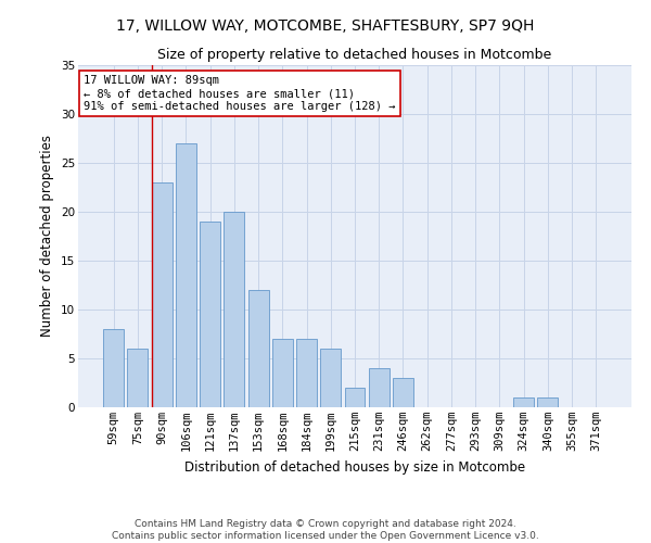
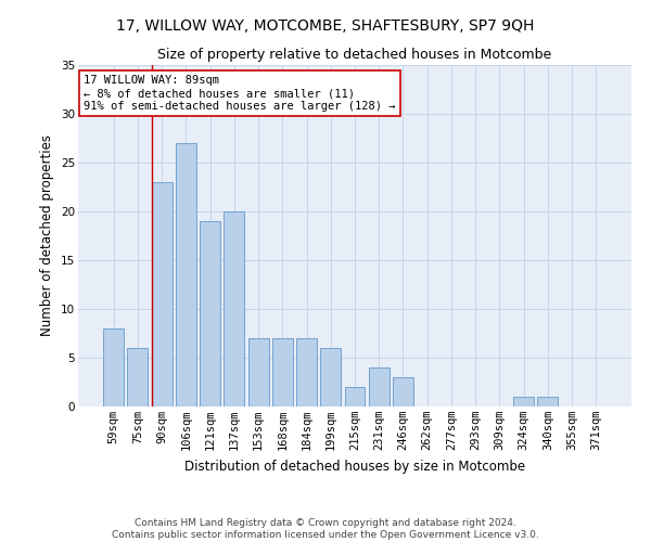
153sqm: 12 -> 7
